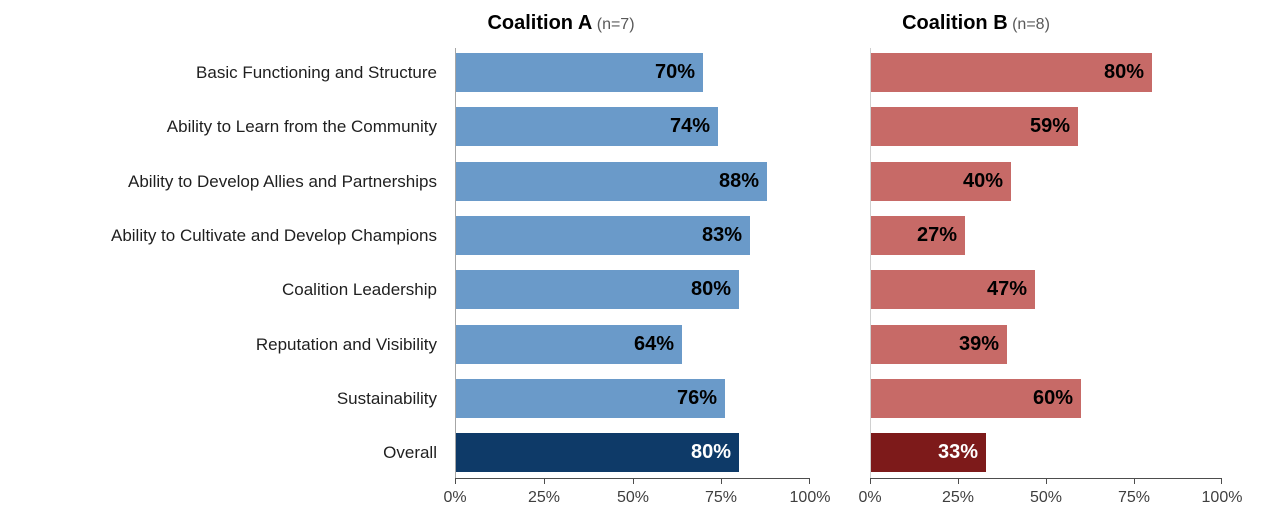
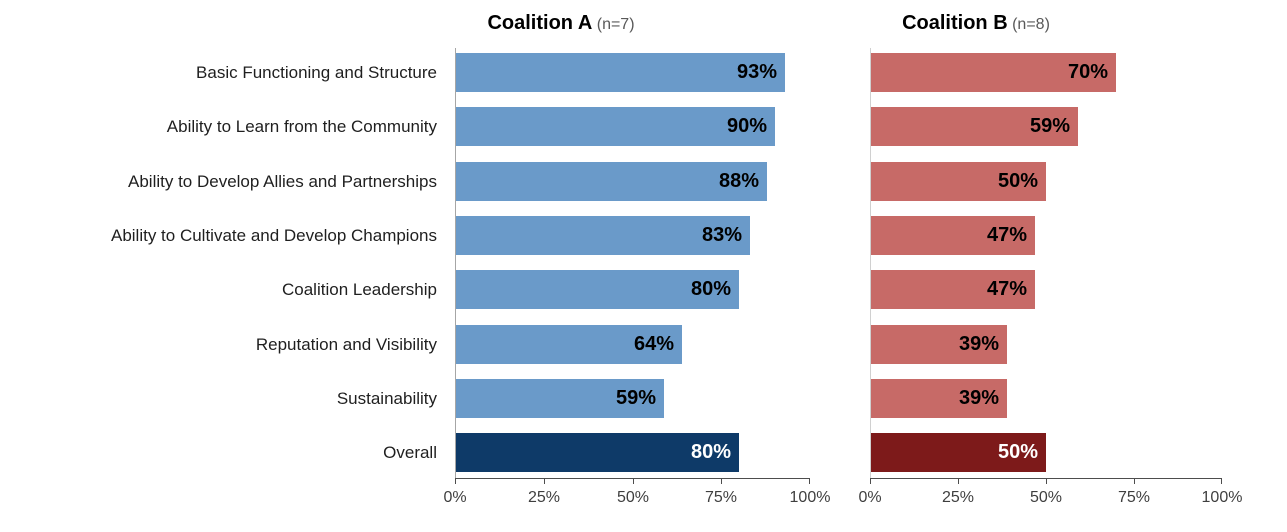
Coalition A/Basic Functioning and Structure: 70% -> 93%
Coalition A/Ability to Learn from the Community: 74% -> 90%
Coalition A/Sustainability: 76% -> 59%
Coalition B/Basic Functioning and Structure: 80% -> 70%
Coalition B/Ability to Develop Allies and Partnerships: 40% -> 50%
Coalition B/Ability to Cultivate and Develop Champions: 27% -> 47%
Coalition B/Sustainability: 60% -> 39%
Coalition B/Overall: 33% -> 50%
